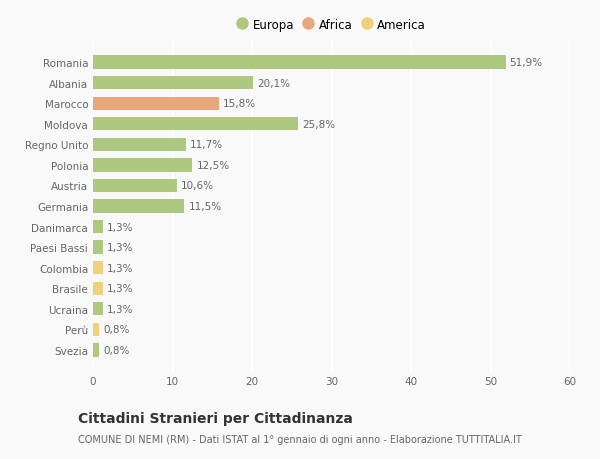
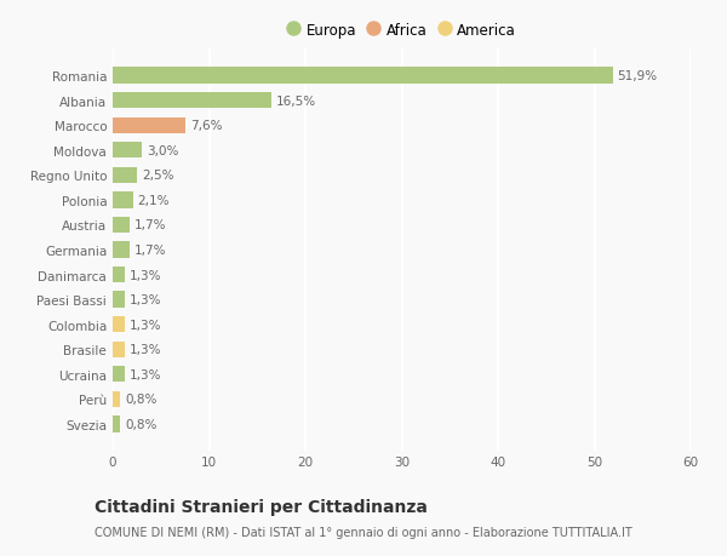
Albania: 20,1% -> 16,5%
Marocco: 15,8% -> 7,6%
Moldova: 25,8% -> 3,0%
Regno Unito: 11,7% -> 2,5%
Polonia: 12,5% -> 2,1%
Austria: 10,6% -> 1,7%
Germania: 11,5% -> 1,7%
